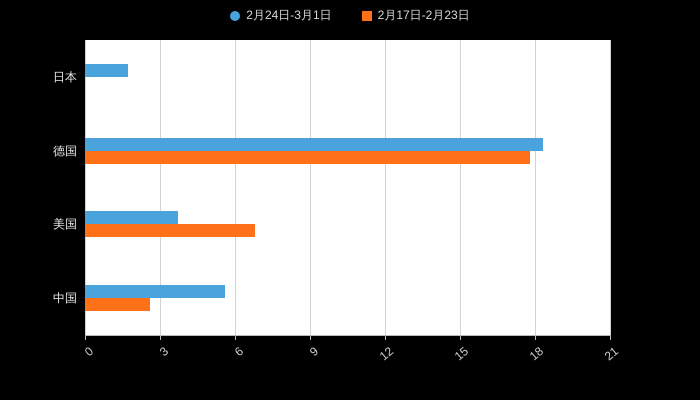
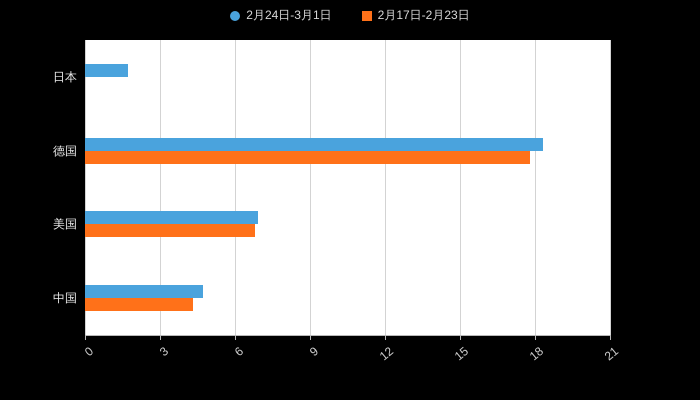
2月24日-3月1日/美国: 3.7 -> 6.9
2月24日-3月1日/中国: 5.6 -> 4.7
2月17日-2月23日/中国: 2.6 -> 4.3
